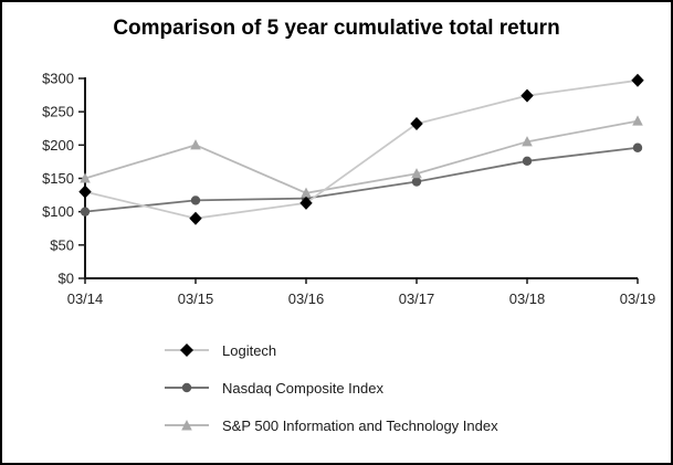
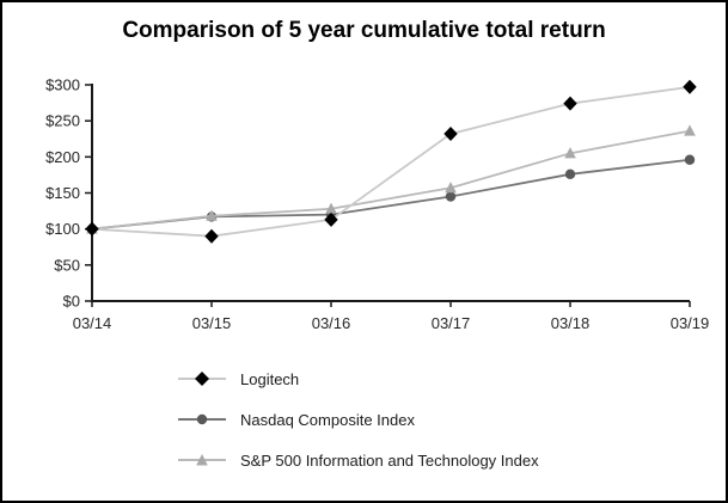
Logitech/03/14: $130 -> $100
S&P 500 Information and Technology Index/03/14: $150 -> $100
S&P 500 Information and Technology Index/03/15: $200 -> $120
